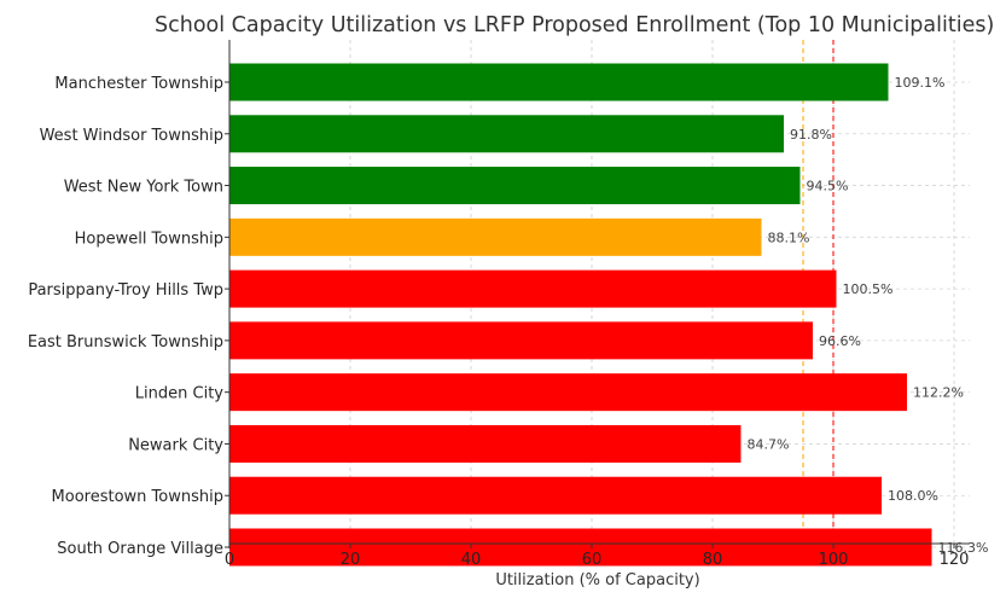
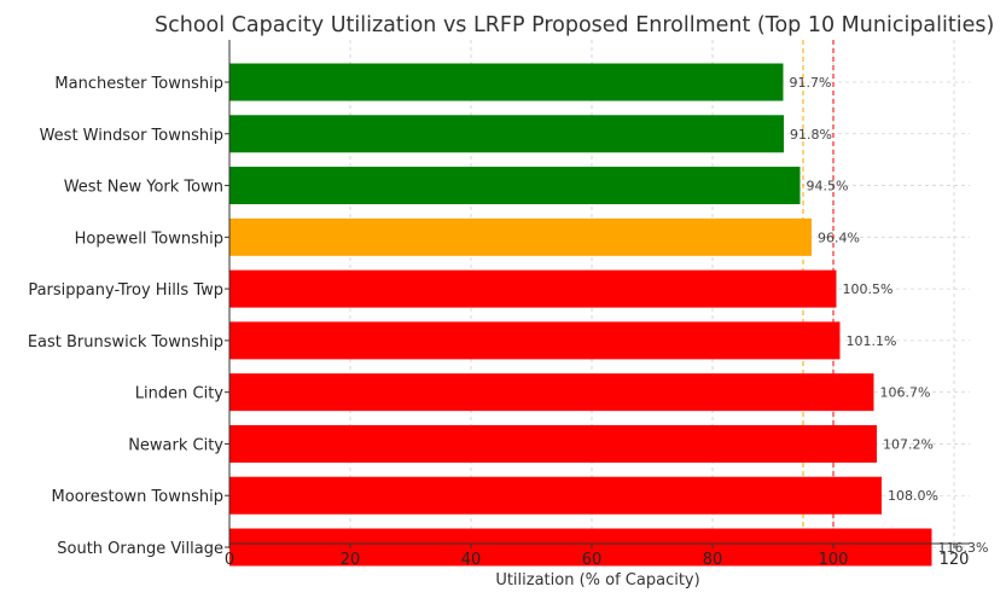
Manchester Township: 109.1% -> 91.7%
Hopewell Township: 88.1% -> 96.4%
East Brunswick Township: 96.6% -> 101.1%
Linden City: 112.2% -> 106.7%
Newark City: 84.7% -> 107.2%
